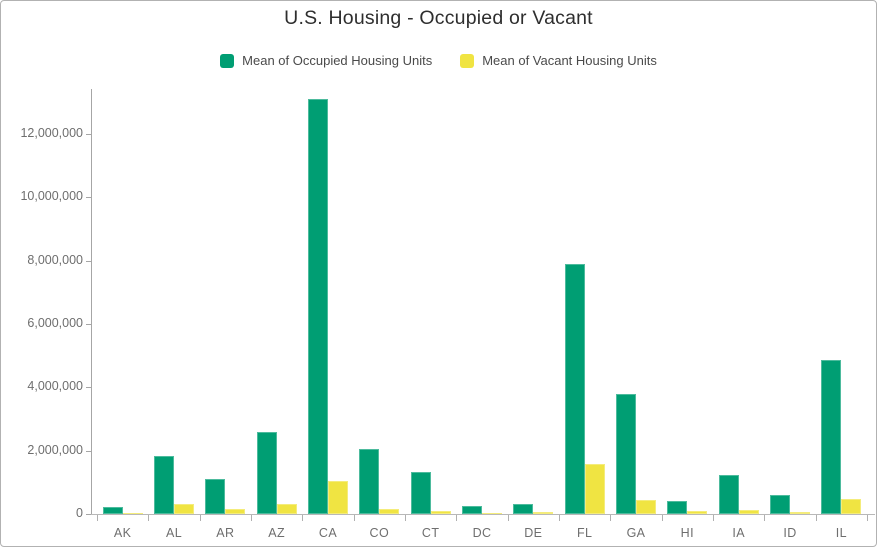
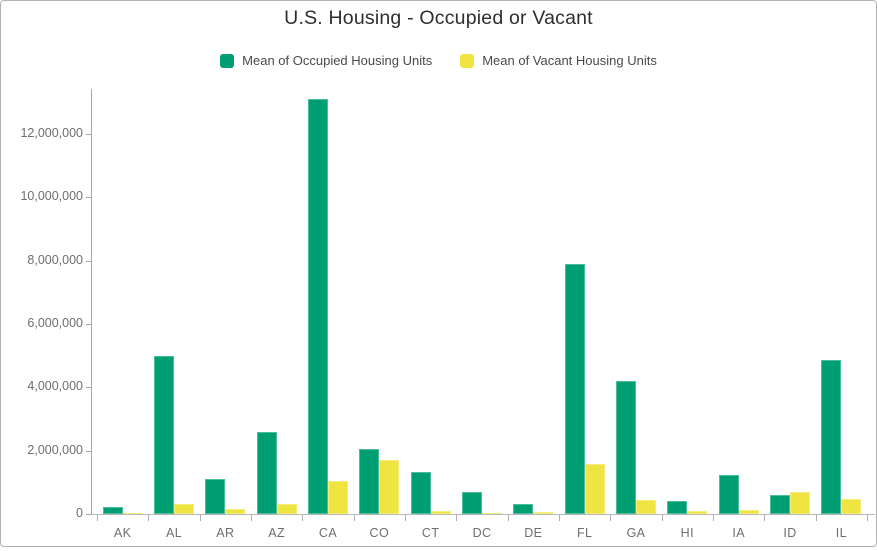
Mean of Occupied Housing Units/AL: 1800000 -> 5000000
Mean of Vacant Housing Units/CO: 200000 -> 1700000
Mean of Occupied Housing Units/DC: 200000 -> 700000
Mean of Occupied Housing Units/GA: 3800000 -> 4200000
Mean of Vacant Housing Units/ID: 100000 -> 700000
